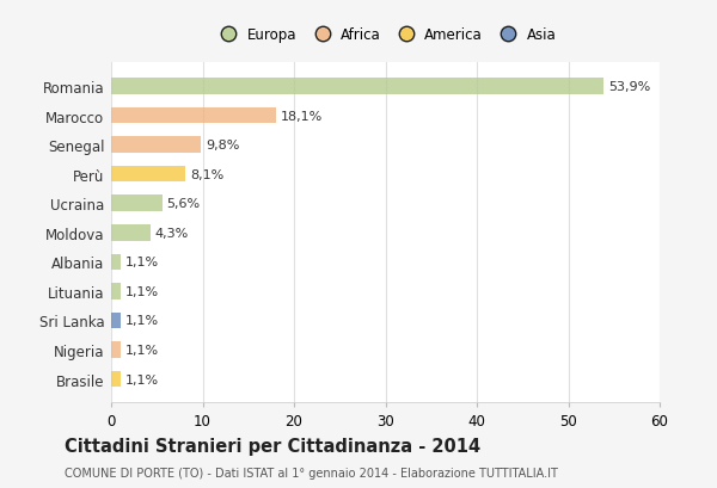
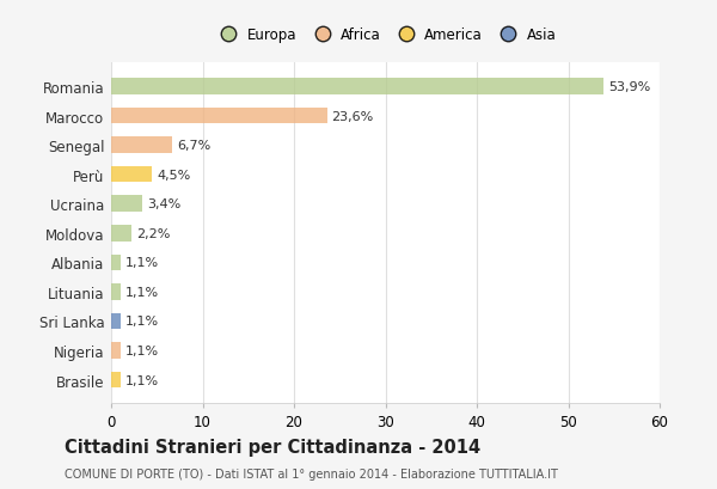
Marocco: 18,1% -> 23,6%
Senegal: 9,8% -> 6,7%
Perù: 8,1% -> 4,5%
Ucraina: 5,6% -> 3,4%
Moldova: 4,3% -> 2,2%
